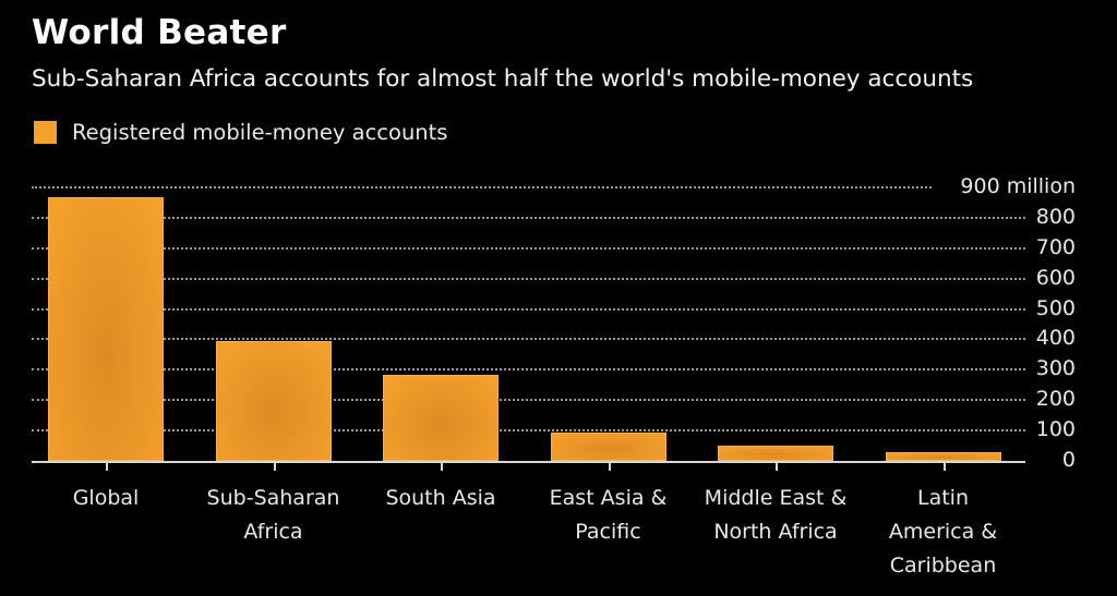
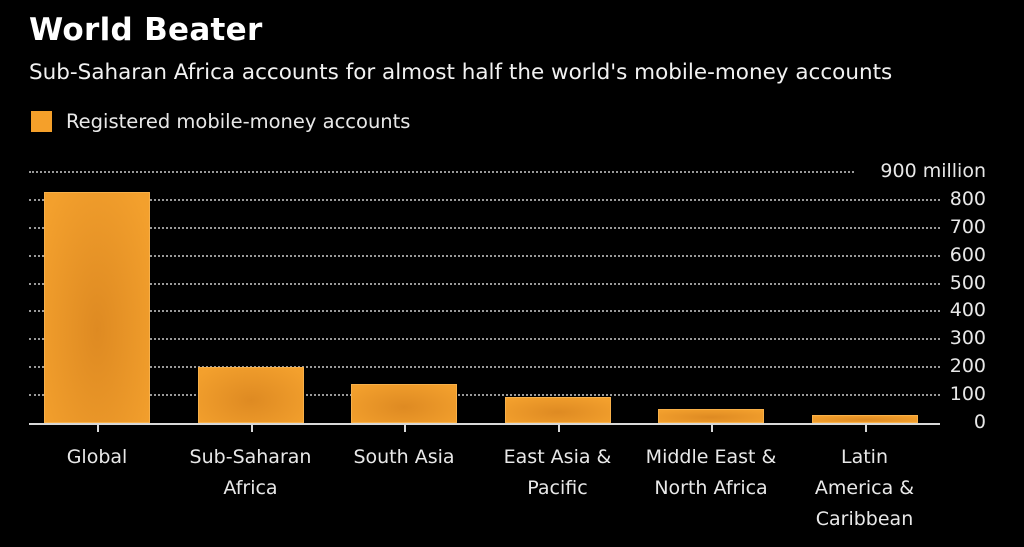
Global: 870 -> 830
Sub-Saharan Africa: 400 -> 200
South Asia: 280 -> 140
